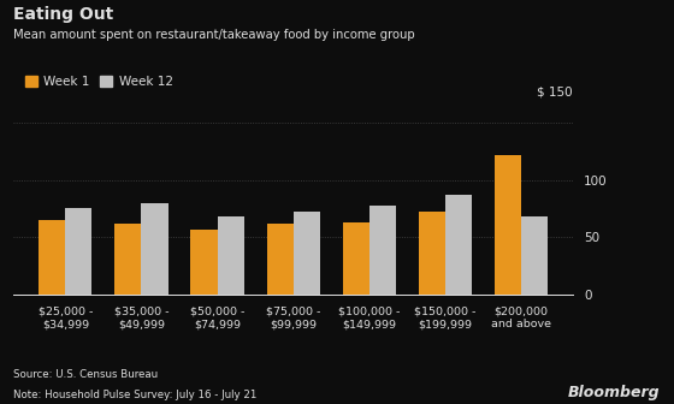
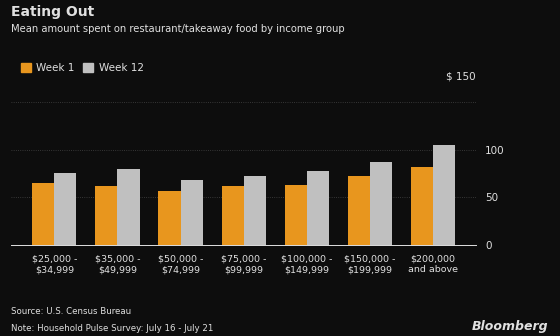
Week 1/$200,000 and above: 122 -> 82
Week 12/$200,000 and above: 68 -> 105
